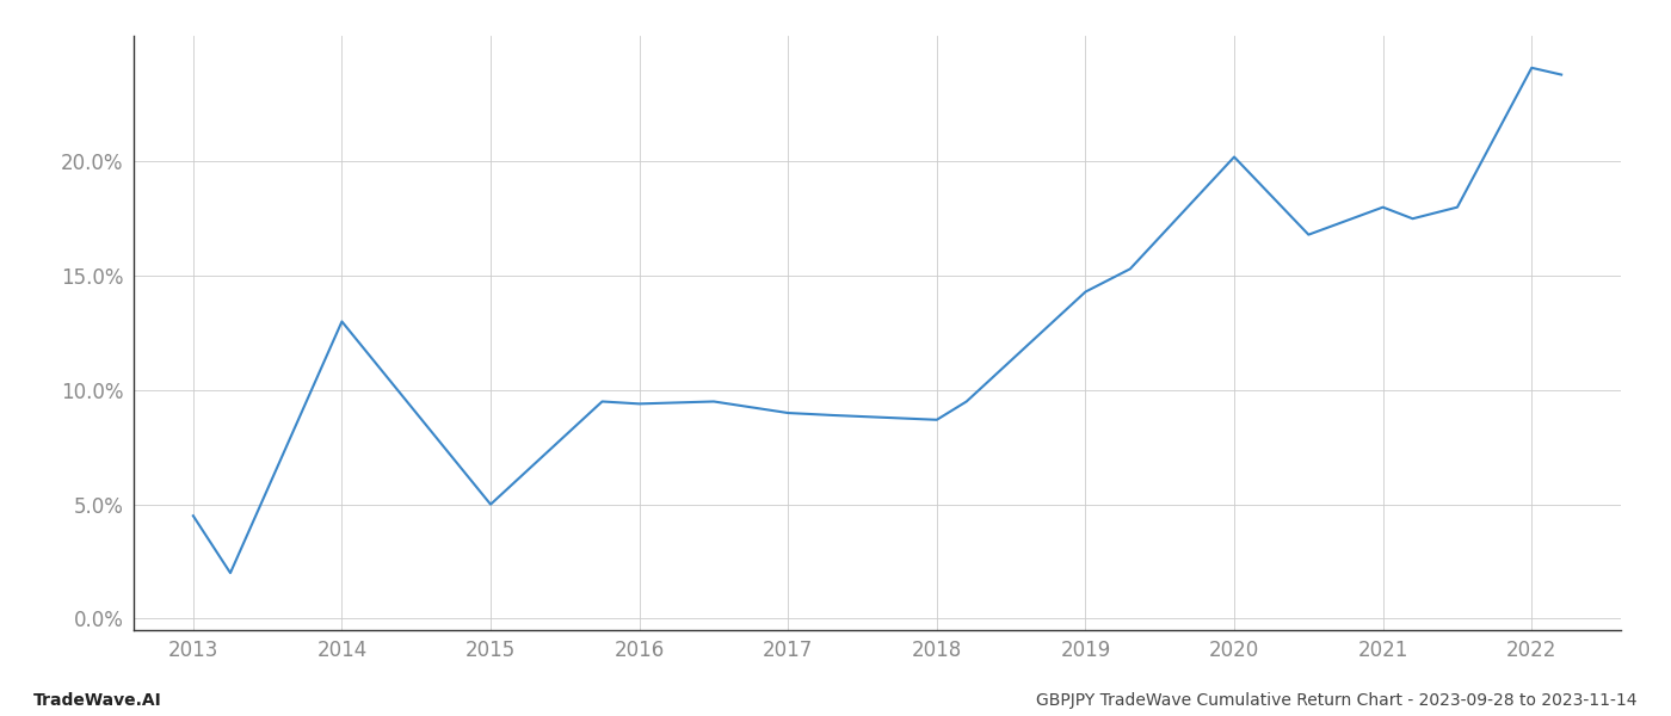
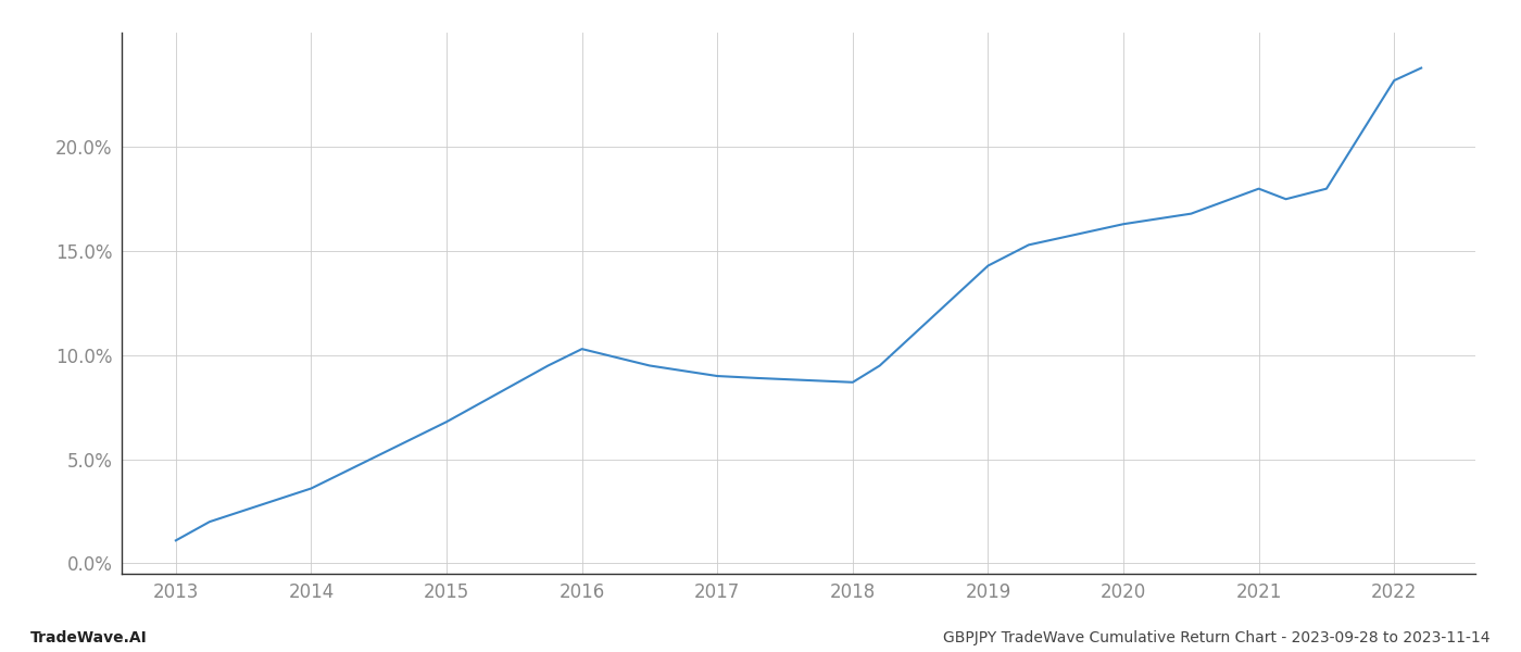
2013: 4.5% -> 1.1%
2014: 13.0% -> 3.6%
2015: 5.0% -> 6.8%
2016: 9.4% -> 10.3%
2020: 20.2% -> 16.3%
2022: 24.1% -> 23.2%
